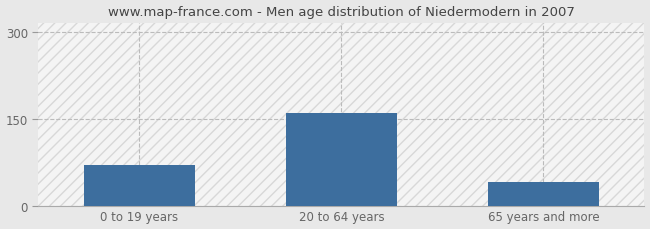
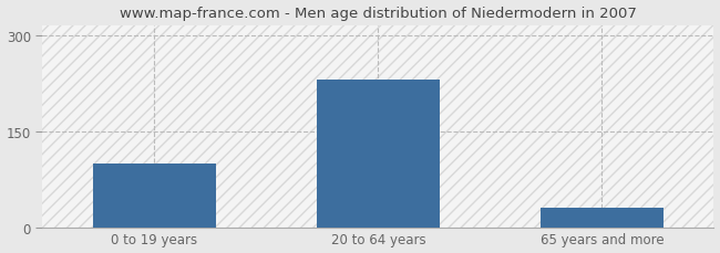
0 to 19 years: 70 -> 100
20 to 64 years: 160 -> 230
65 years and more: 40 -> 30
